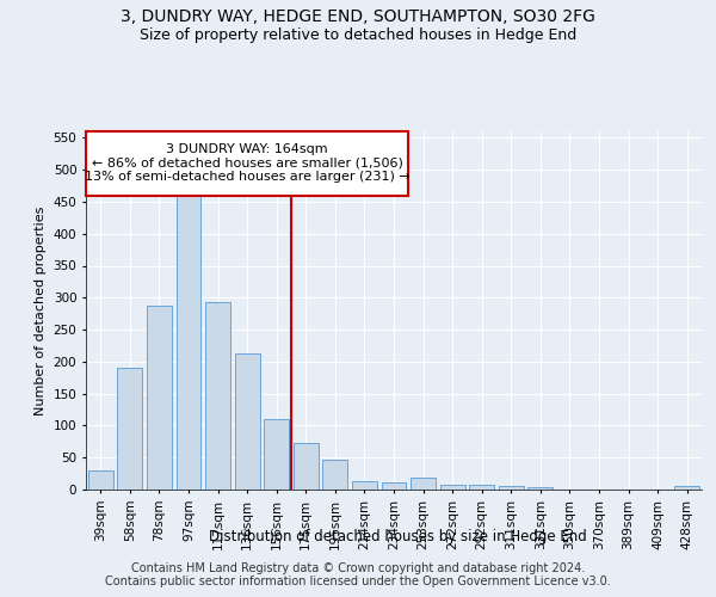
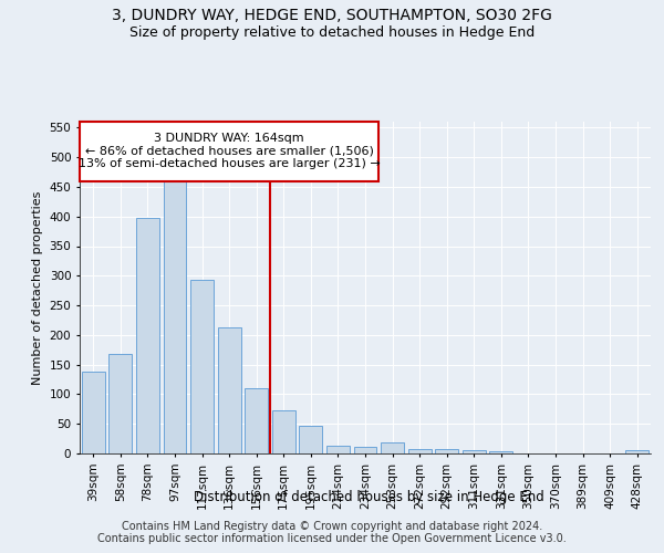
39sqm: 30 -> 138
58sqm: 190 -> 168
78sqm: 288 -> 398
